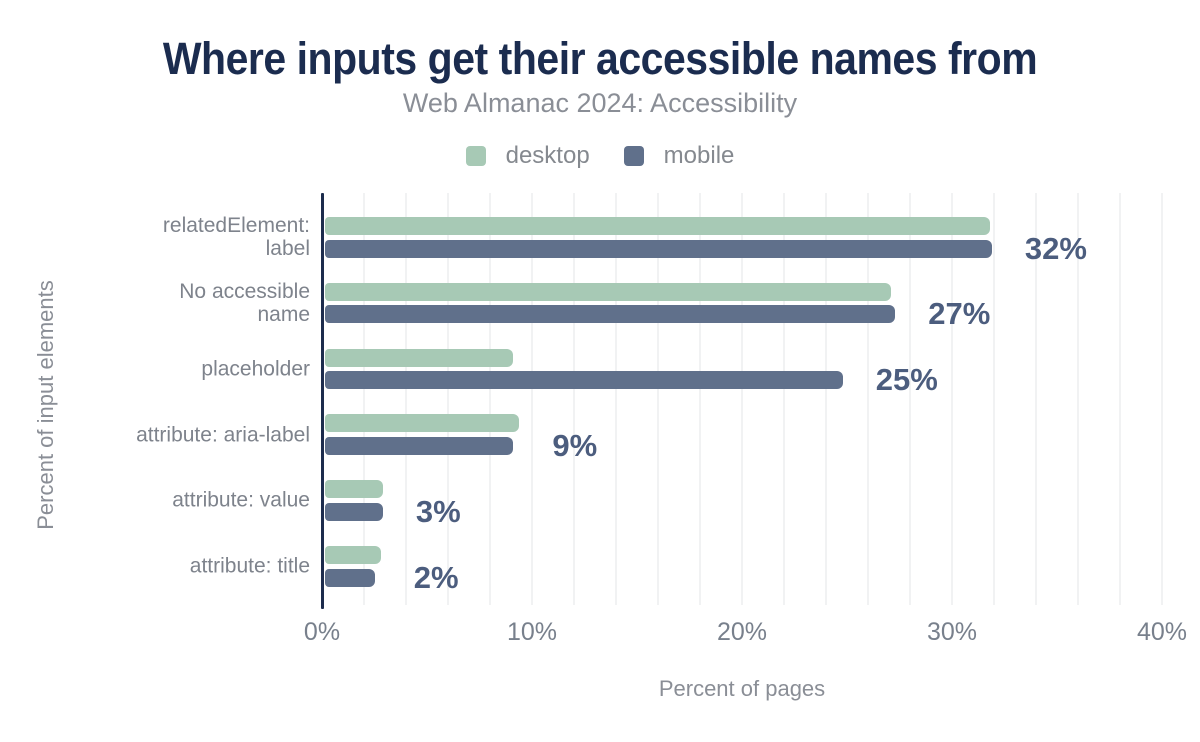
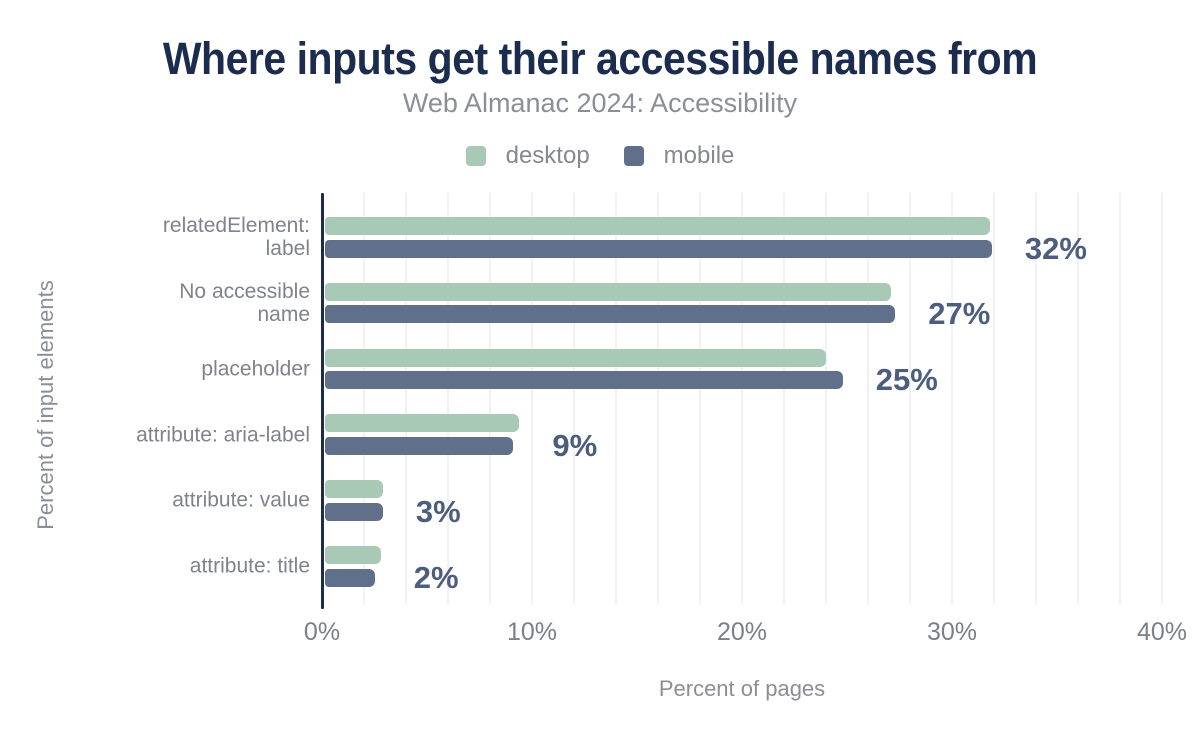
desktop/placeholder: 9.1% -> 24.0%
